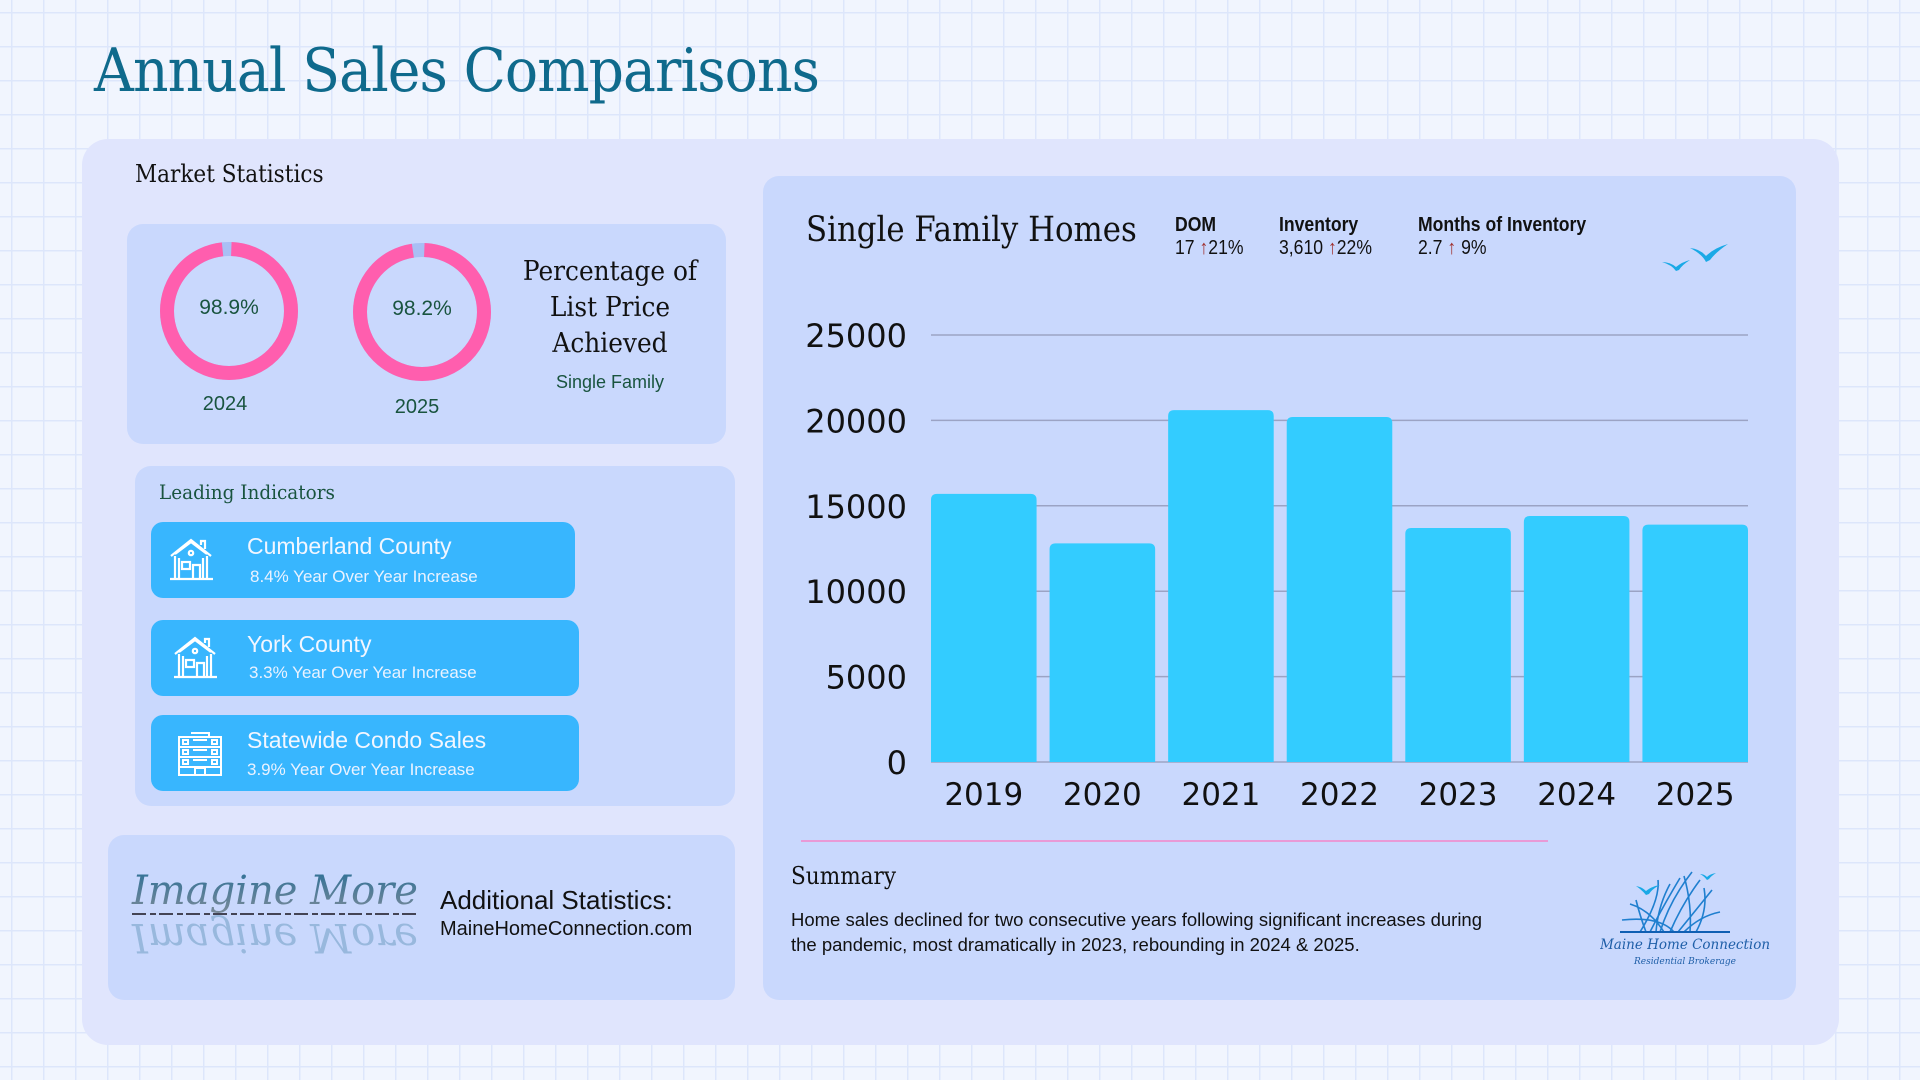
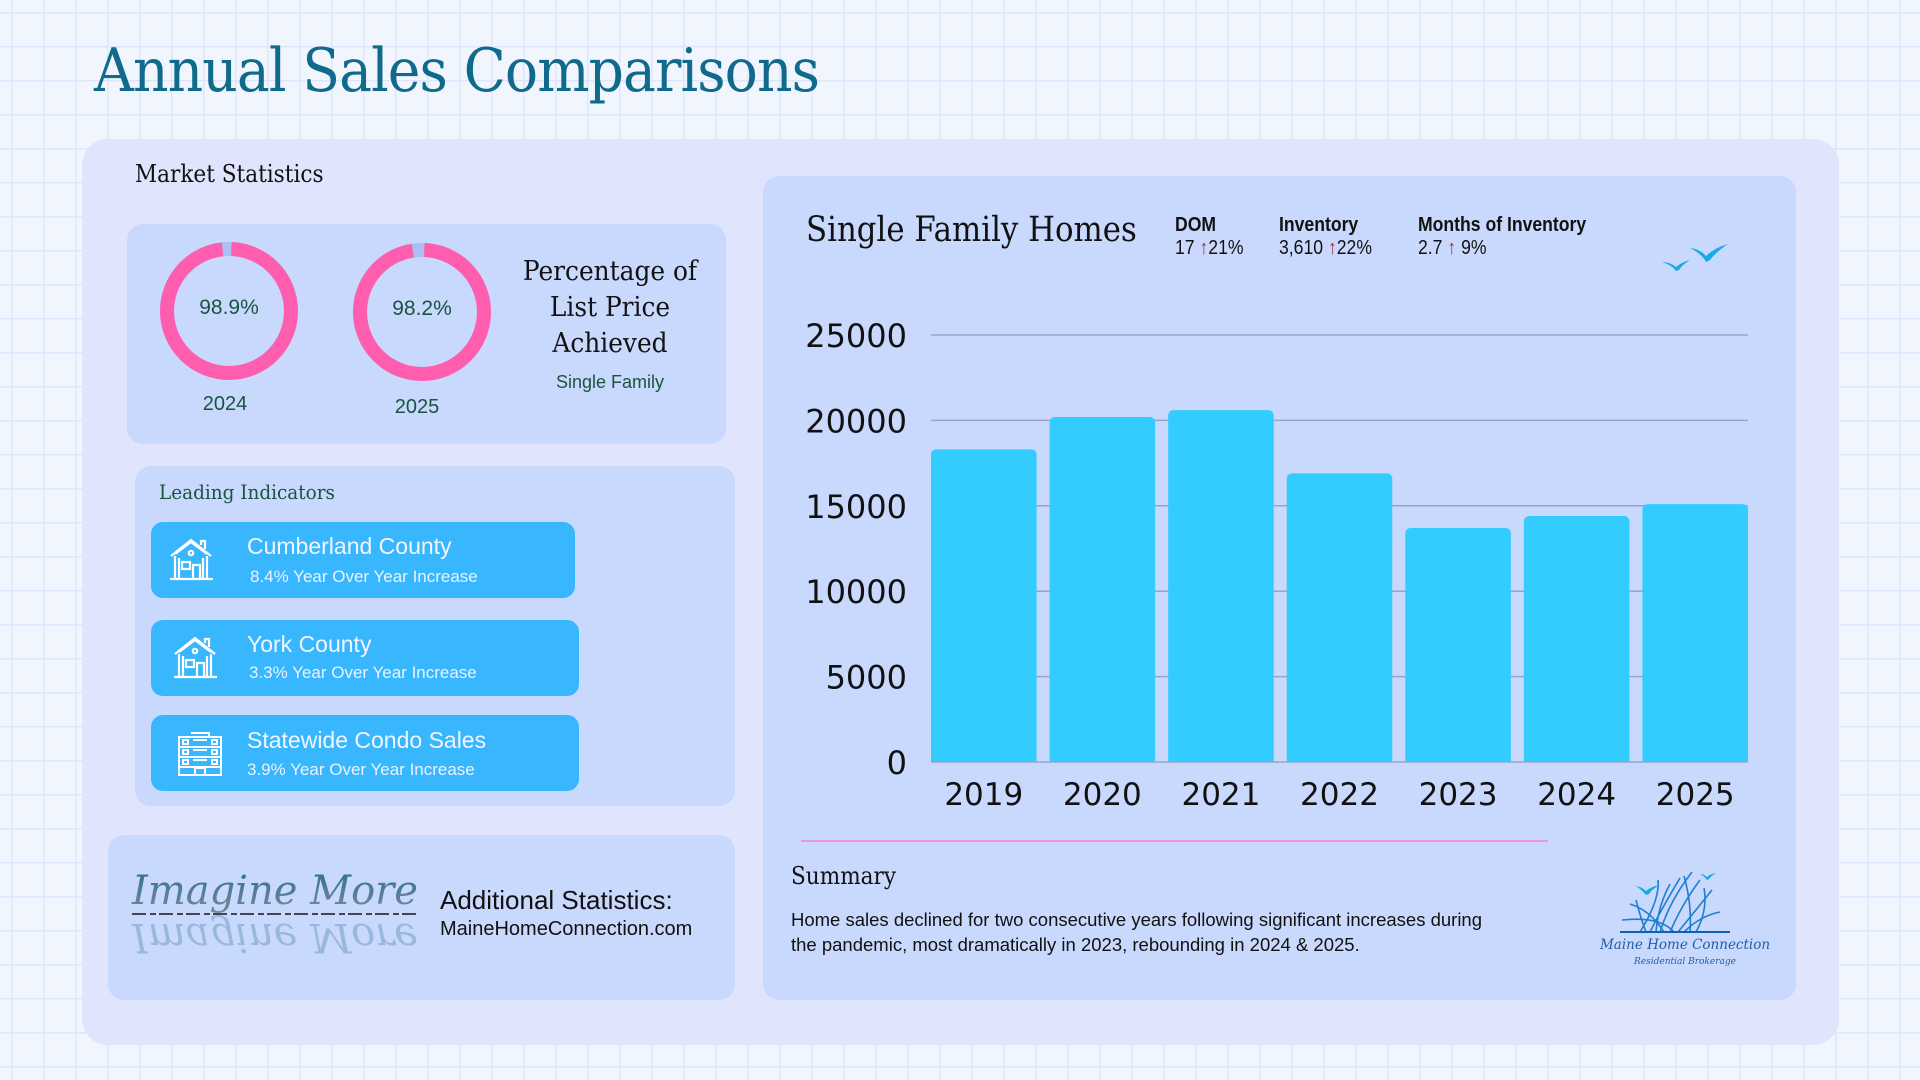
2019: 15700 -> 18300
2020: 12800 -> 20200
2022: 20200 -> 16900
2025: 13900 -> 15100
